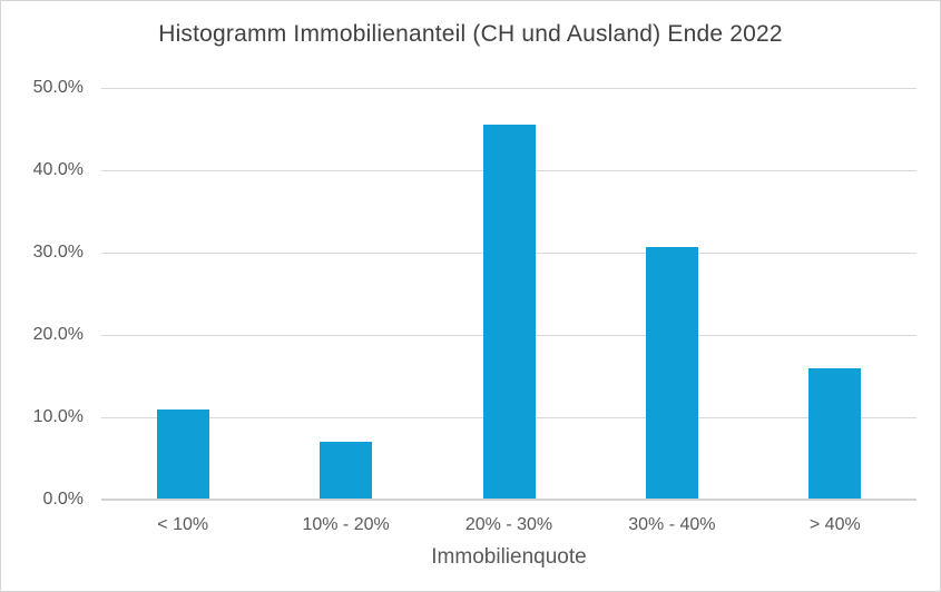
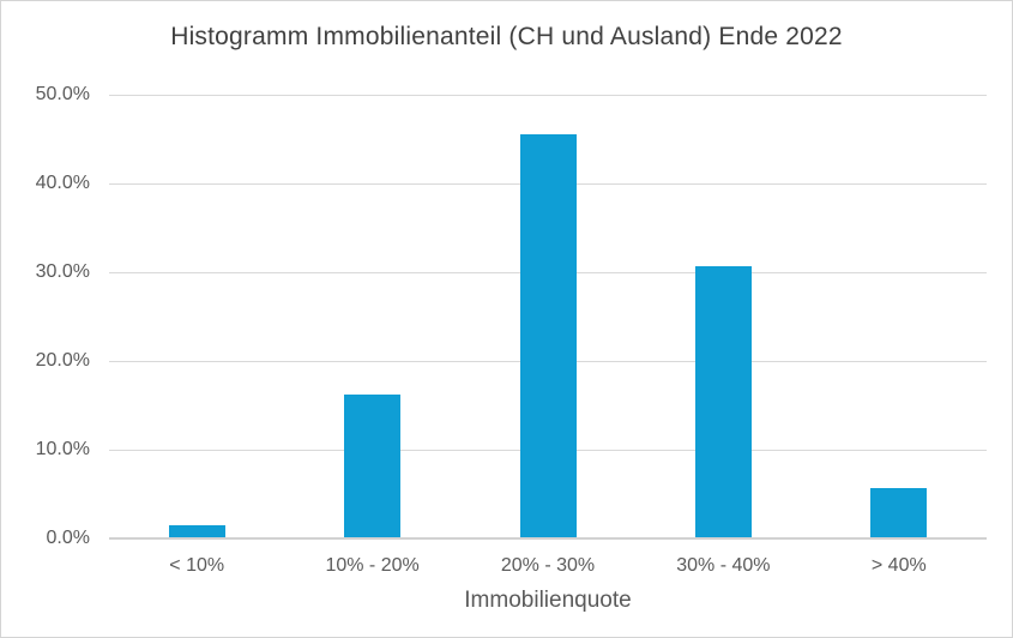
< 10%: 11% -> 2%
10% - 20%: 7% -> 16%
> 40%: 16% -> 6%
